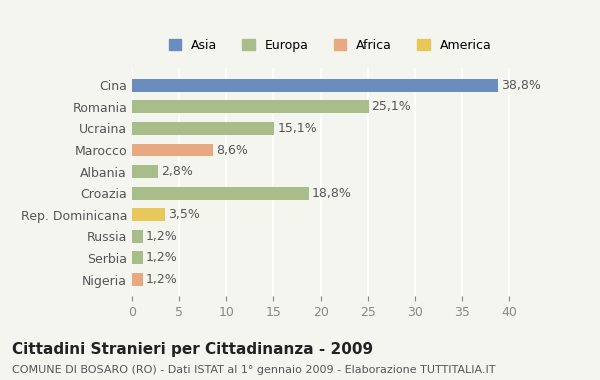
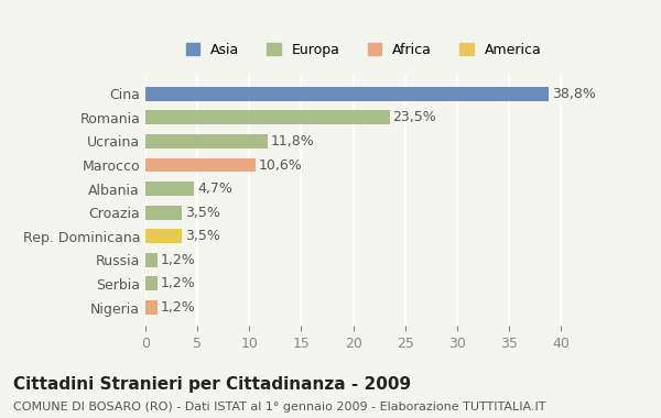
Romania: 25,1% -> 23,5%
Ucraina: 15,1% -> 11,8%
Marocco: 8,6% -> 10,6%
Albania: 2,8% -> 4,7%
Croazia: 18,8% -> 3,5%
